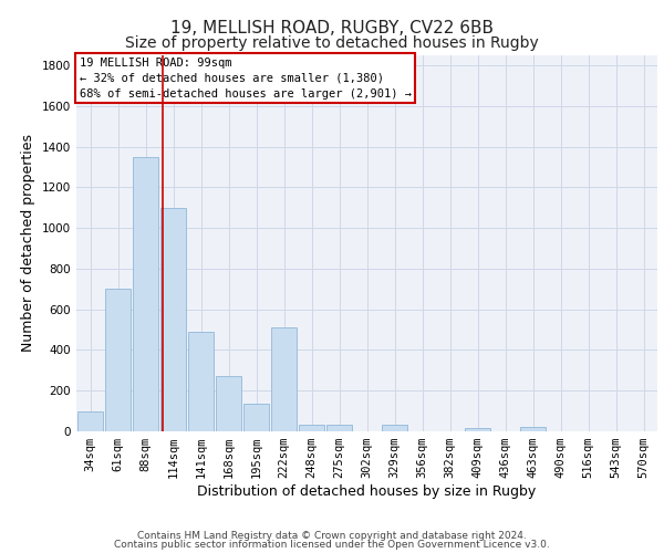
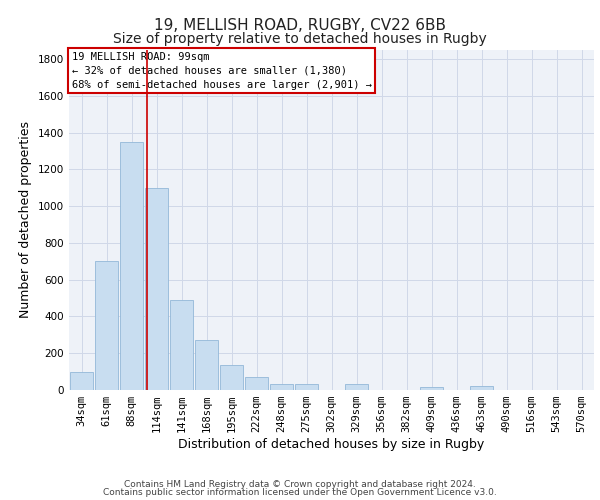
222sqm: 510 -> 70
